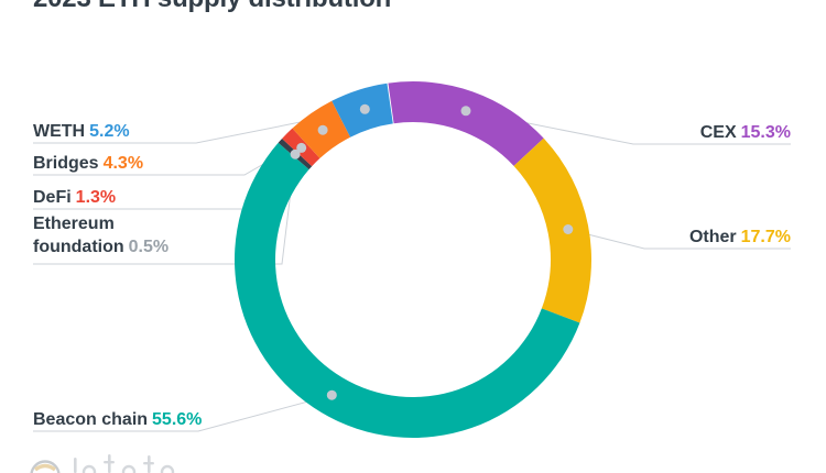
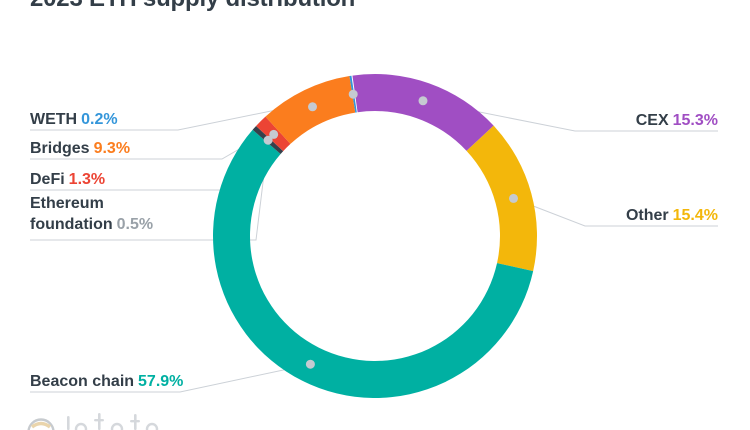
Other: 17.7% -> 15.4%
Beacon chain: 55.6% -> 57.9%
Bridges: 4.3% -> 9.3%
WETH: 5.2% -> 0.2%
